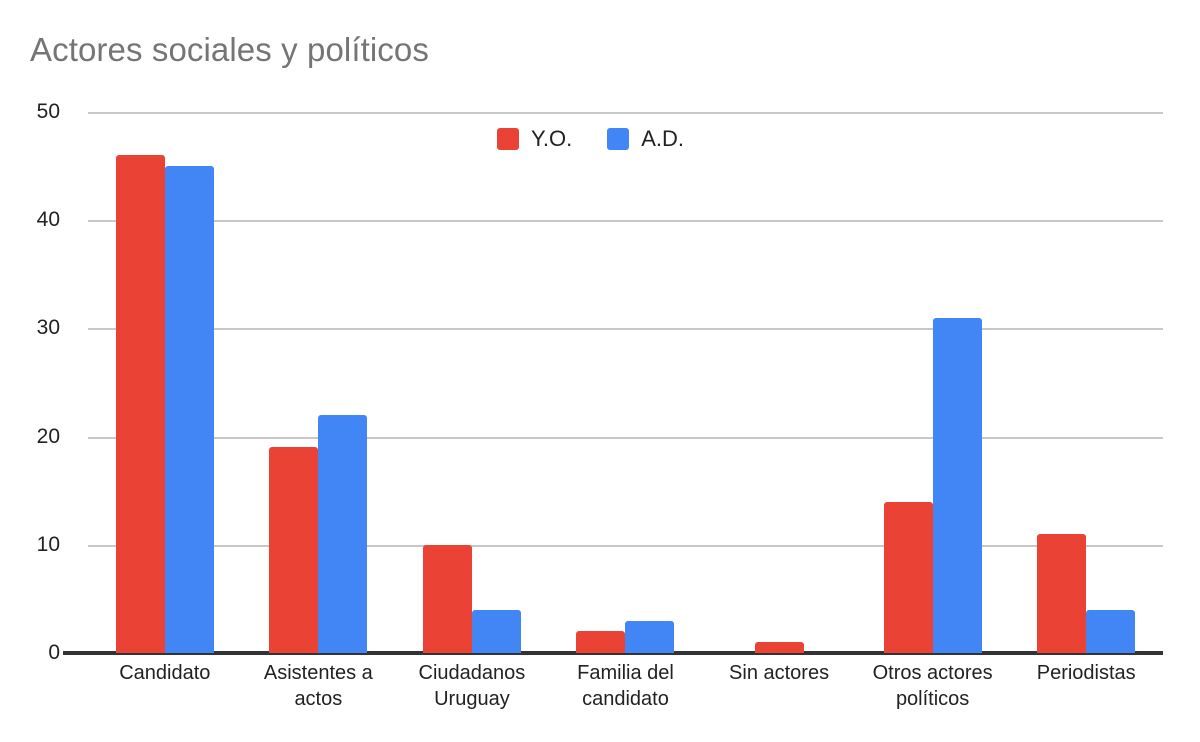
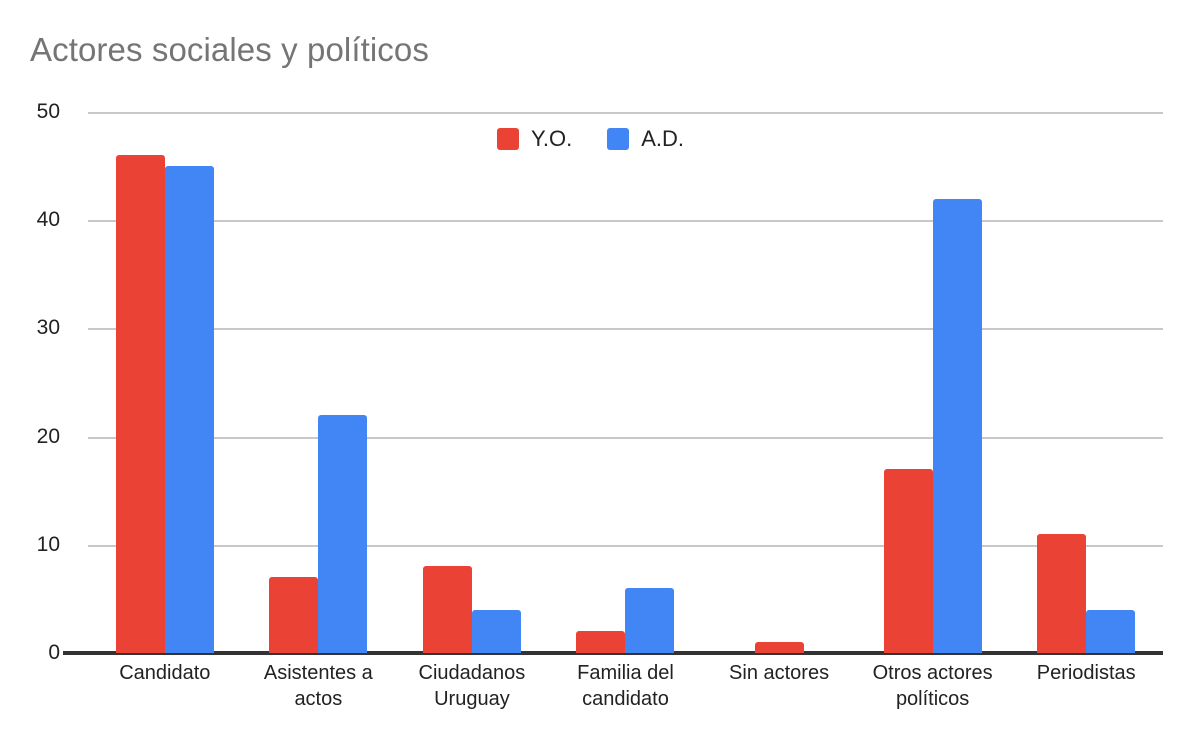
Y.O./Asistentes a actos: 19 -> 7
Y.O./Ciudadanos Uruguay: 10 -> 8
A.D./Familia del candidato: 3 -> 6
Y.O./Otros actores políticos: 14 -> 17
A.D./Otros actores políticos: 31 -> 42
